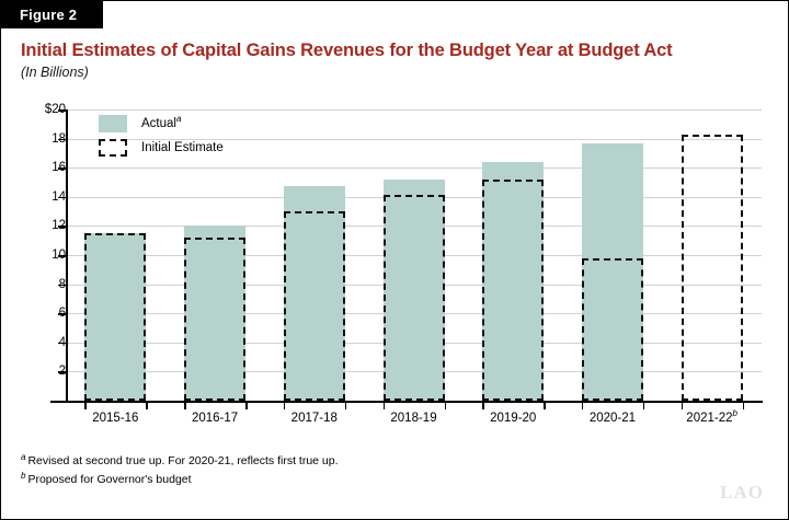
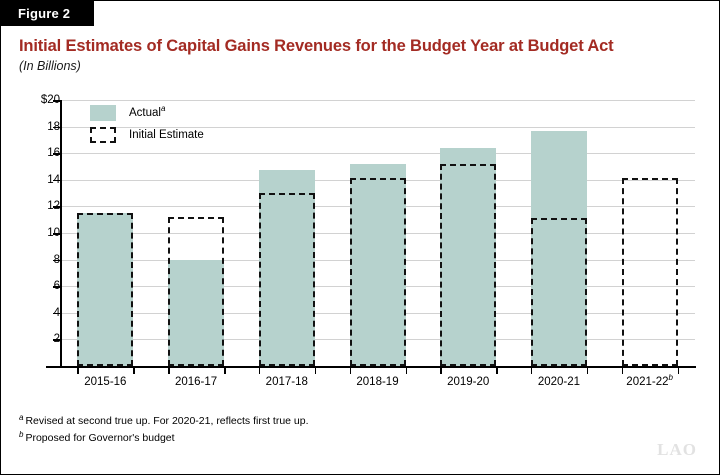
Actual/2016-17: $12.0 -> $8.0
Initial Estimate/2020-21: $9.8 -> $11.1
Initial Estimate/2021-22: $18.3 -> $14.1
